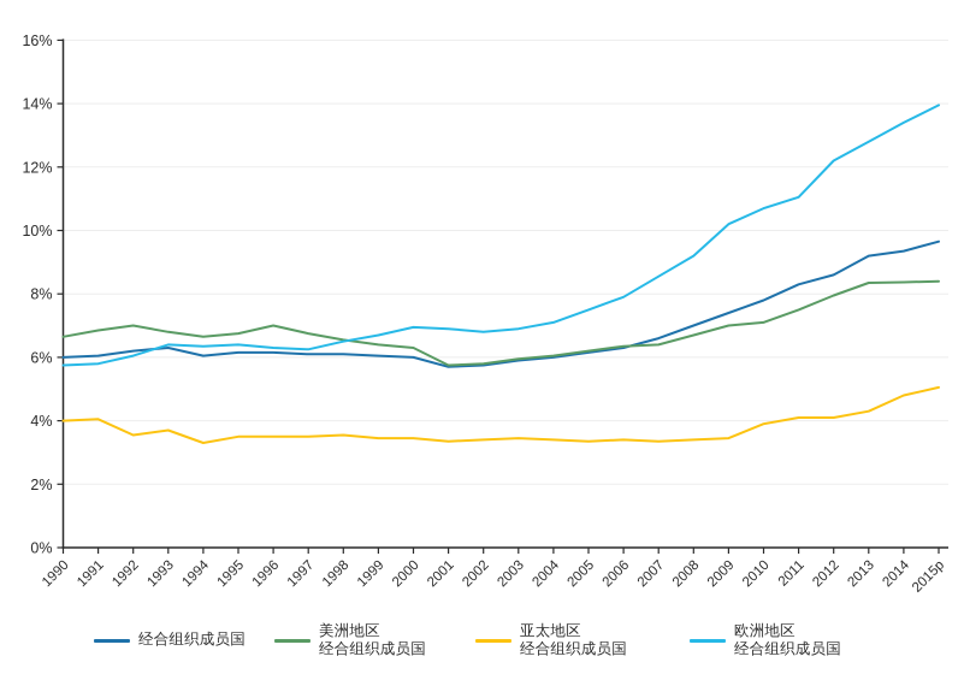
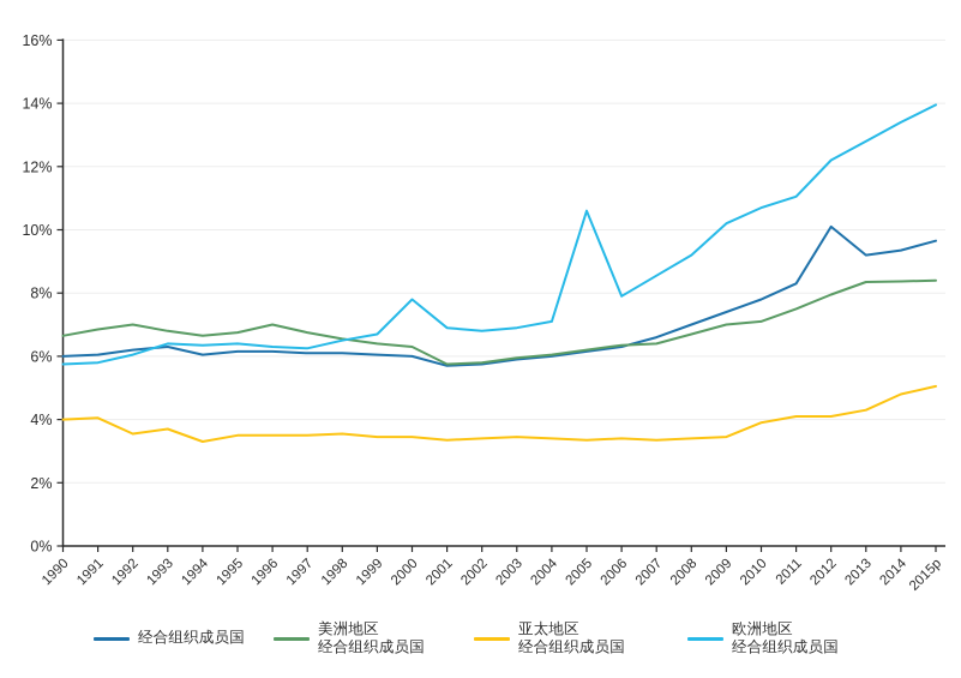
欧洲地区经合组织成员国/2000: 7.0% -> 7.8%
欧洲地区经合组织成员国/2005: 7.5% -> 10.6%
经合组织成员国/2012: 8.6% -> 10.1%
